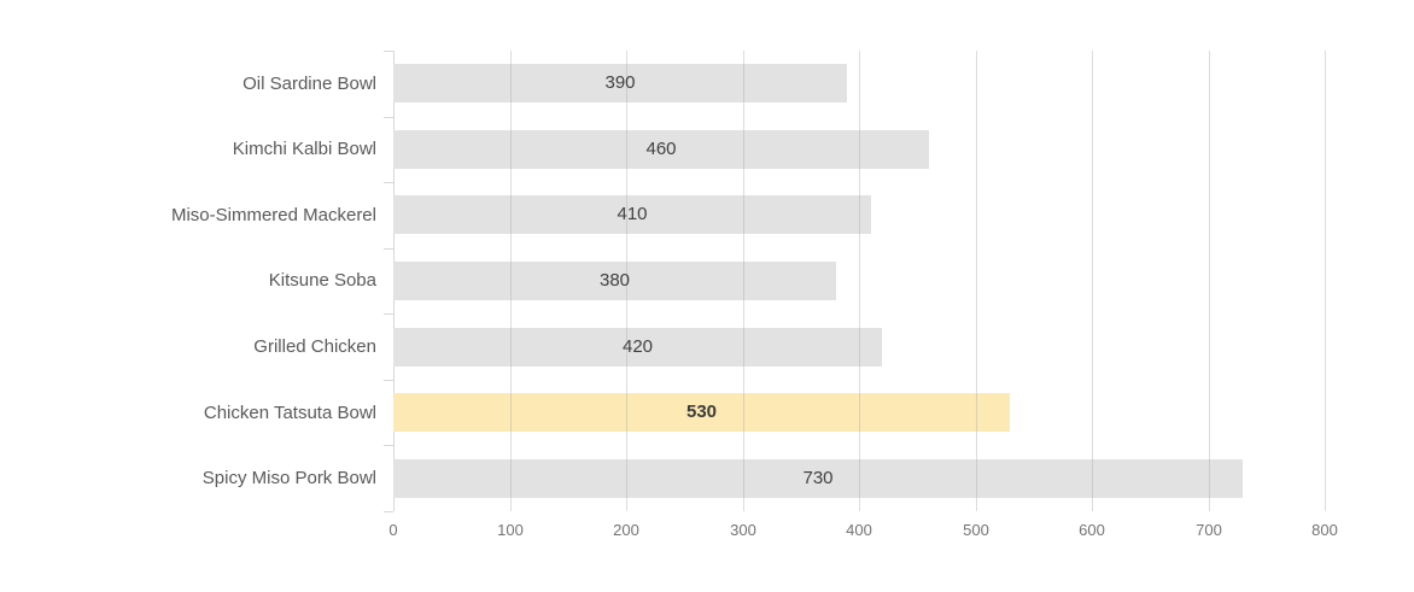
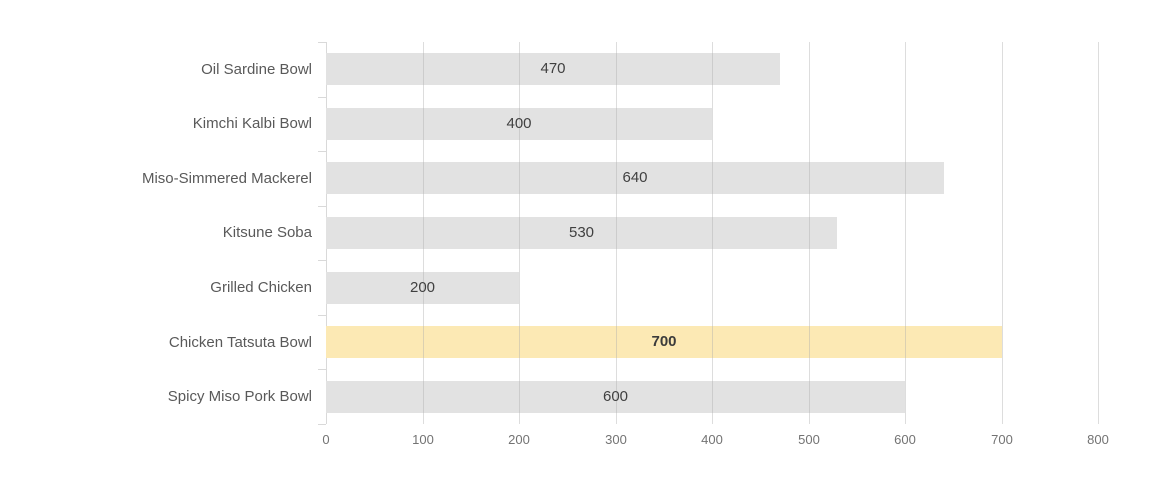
Oil Sardine Bowl: 390 -> 470
Kimchi Kalbi Bowl: 460 -> 400
Miso-Simmered Mackerel: 410 -> 640
Kitsune Soba: 380 -> 530
Grilled Chicken: 420 -> 200
Chicken Tatsuta Bowl: 530 -> 700
Spicy Miso Pork Bowl: 730 -> 600
